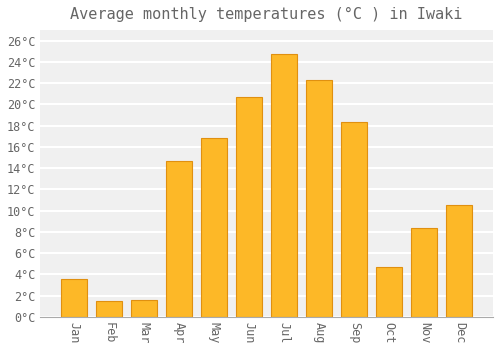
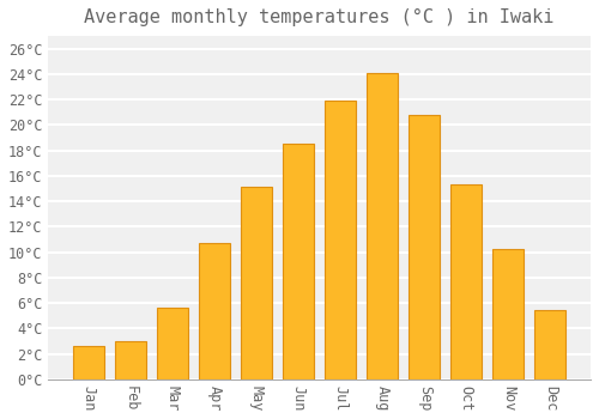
Jan: 3.6°C -> 2.6°C
Feb: 1.5°C -> 3.0°C
Mar: 1.6°C -> 5.6°C
Apr: 14.7°C -> 10.7°C
May: 16.8°C -> 15.1°C
Jun: 20.7°C -> 18.5°C
Jul: 24.7°C -> 21.9°C
Aug: 22.3°C -> 24.1°C
Sep: 18.3°C -> 20.8°C
Oct: 4.7°C -> 15.3°C
Nov: 8.4°C -> 10.2°C
Dec: 10.5°C -> 5.4°C
